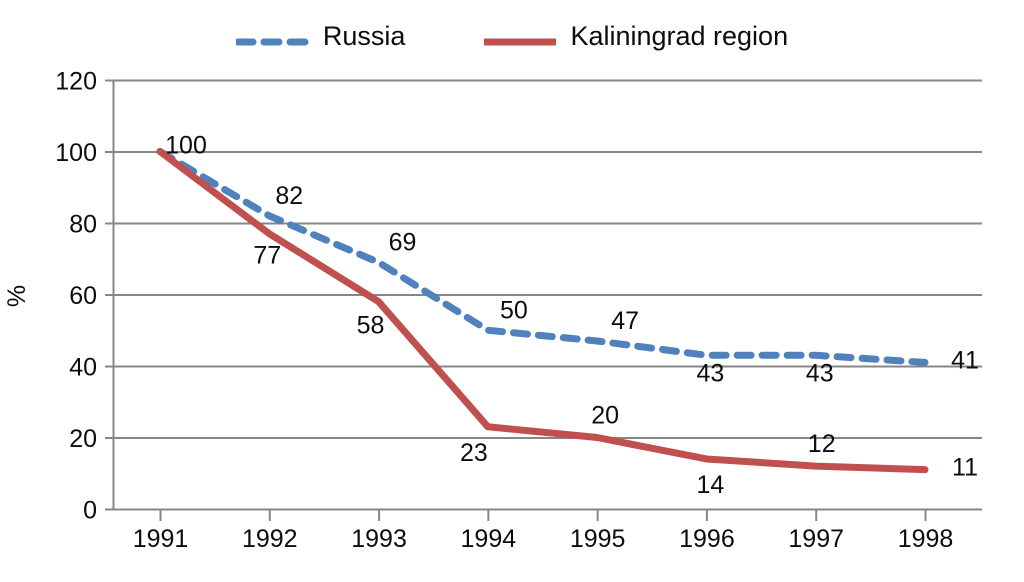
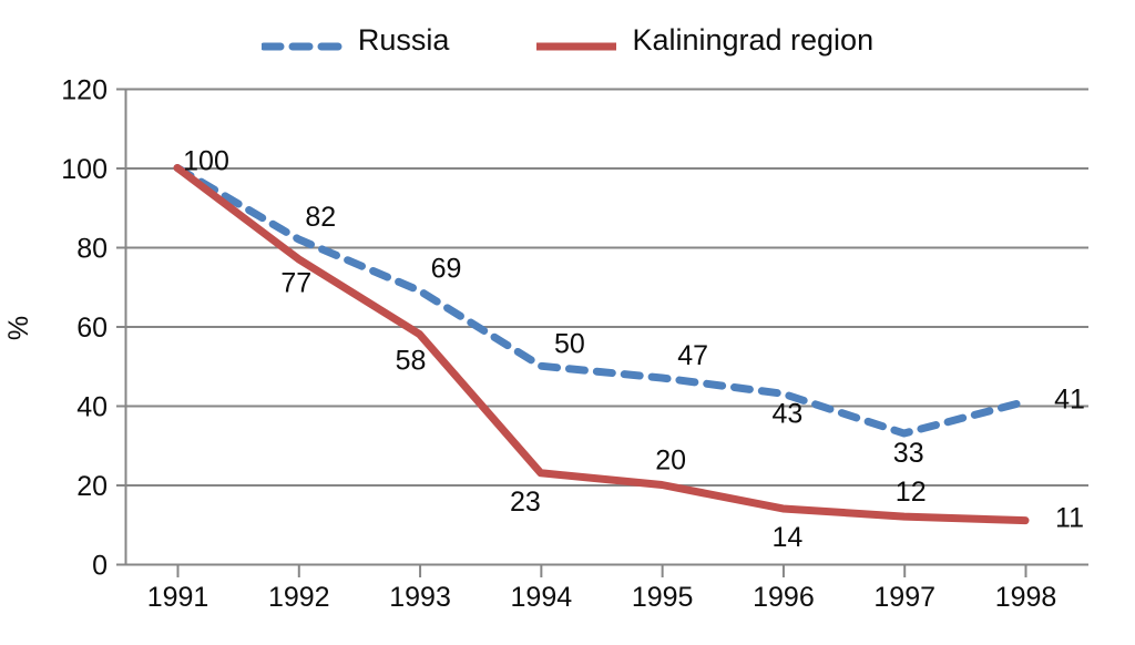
Russia/1997: 43 -> 33
